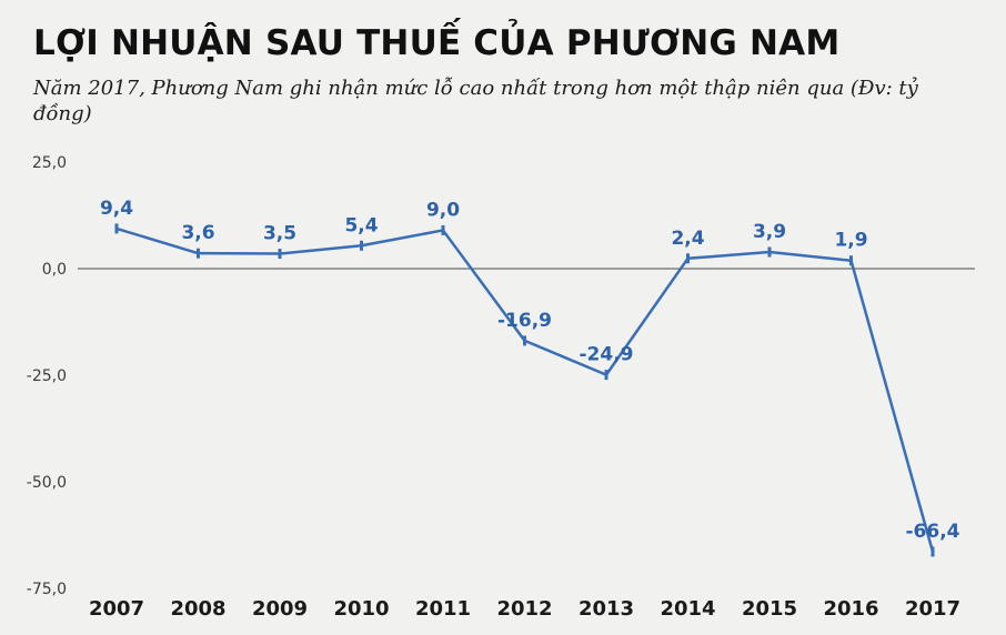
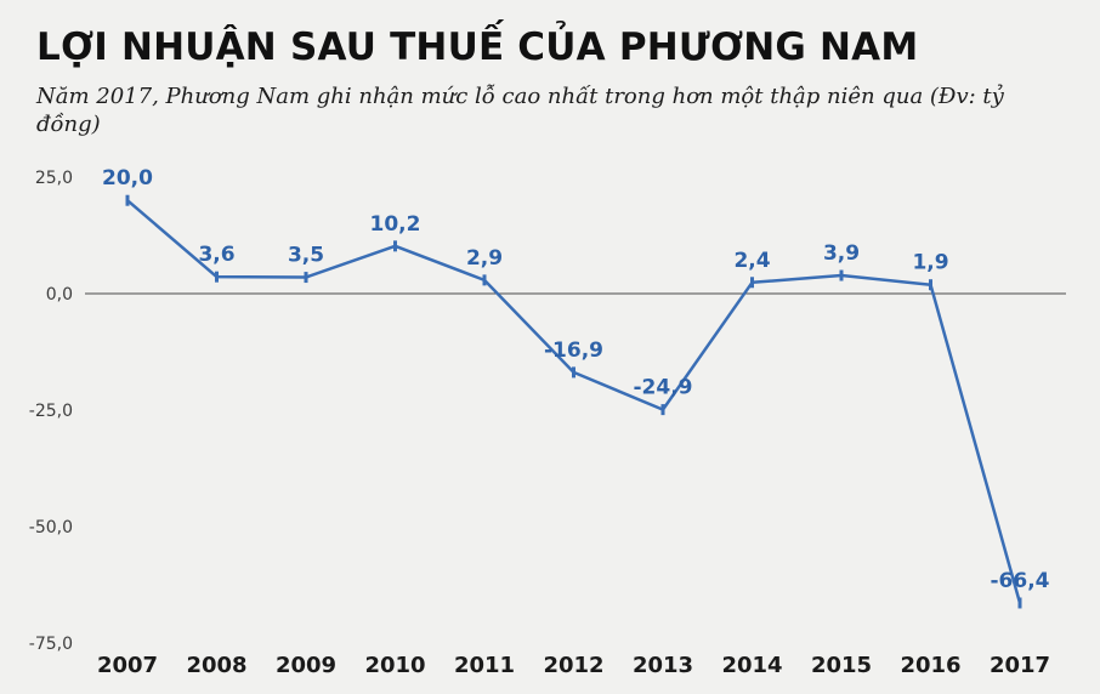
2007: 9,4 -> 20,0
2010: 5,4 -> 10,2
2011: 9,0 -> 2,9
